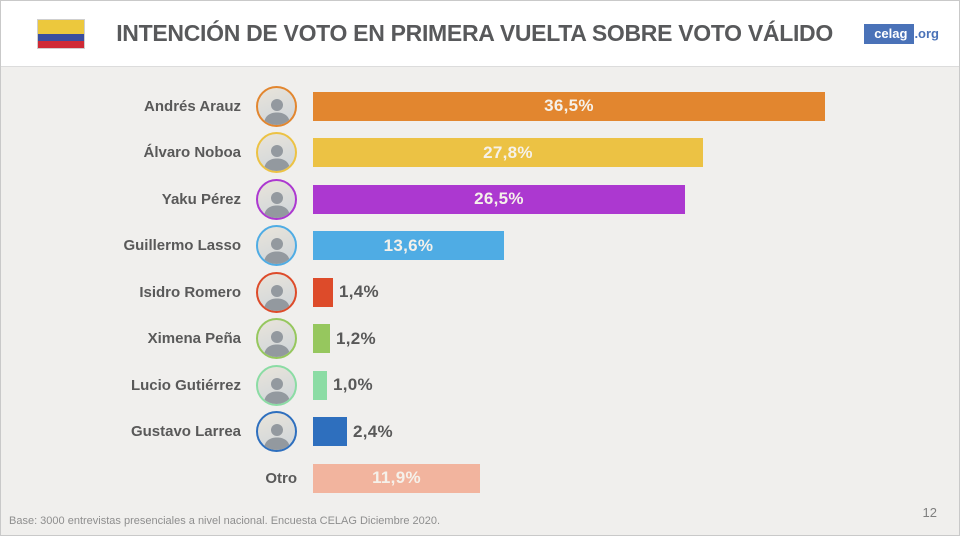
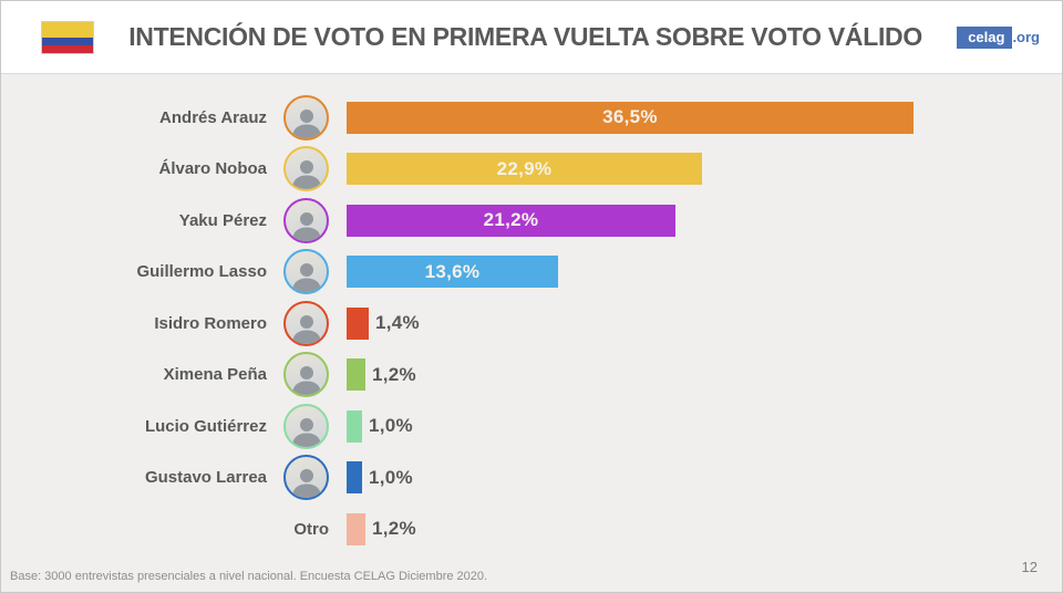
Álvaro Noboa: 27,8% -> 22,9%
Yaku Pérez: 26,5% -> 21,2%
Gustavo Larrea: 2,4% -> 1,0%
Otro: 11,9% -> 1,2%
